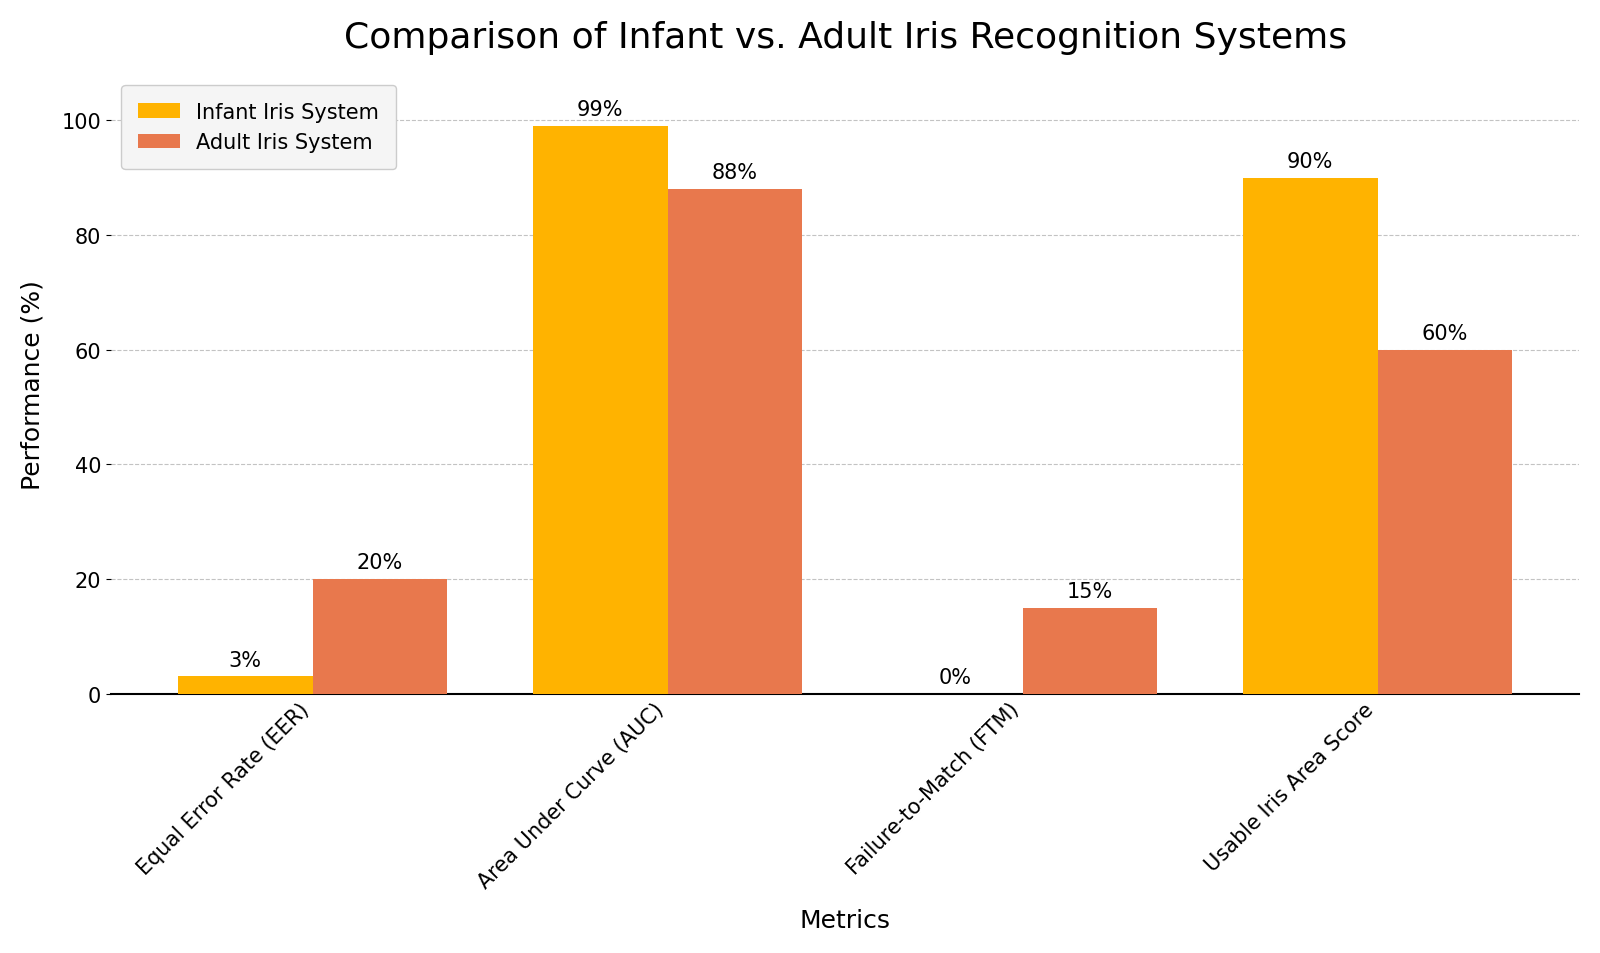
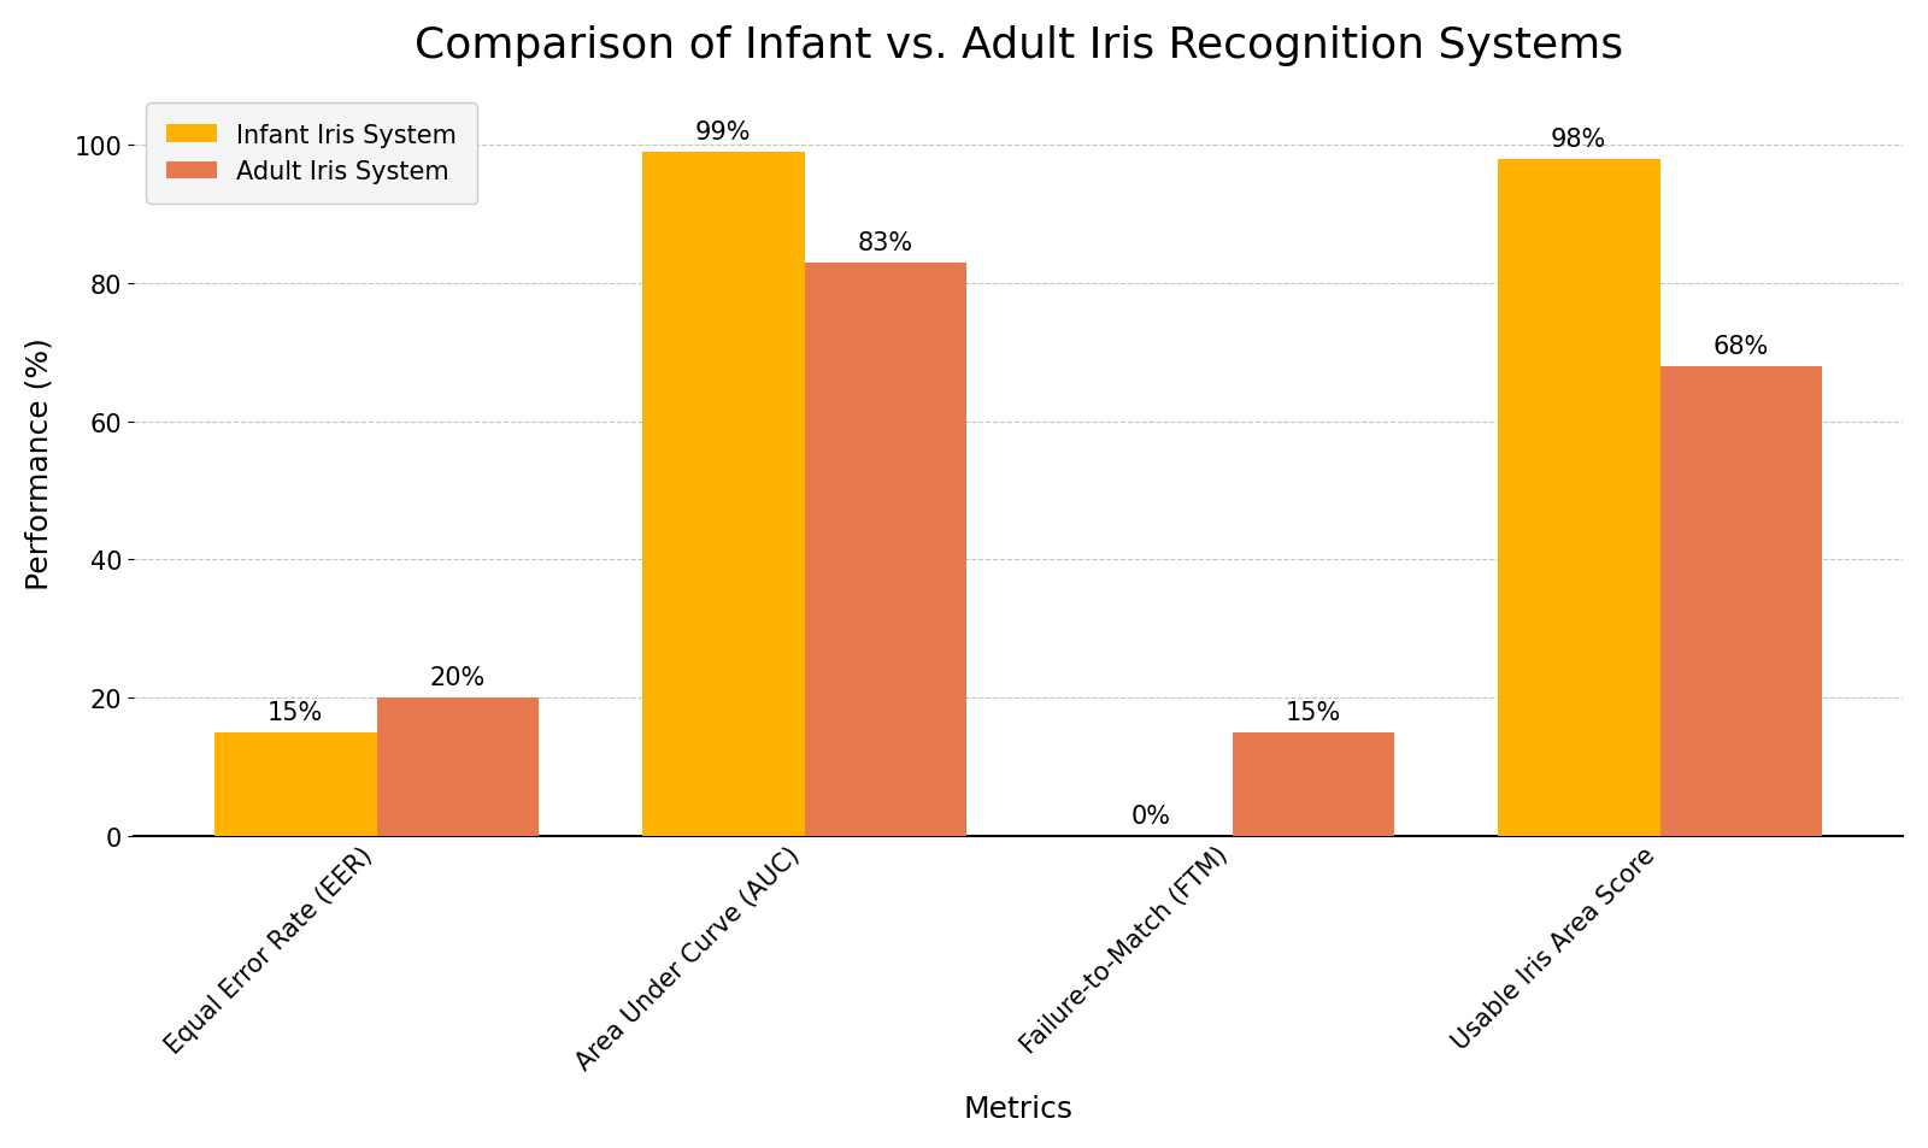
Infant Iris System/Equal Error Rate (EER): 3% -> 15%
Adult Iris System/Area Under Curve (AUC): 88% -> 83%
Infant Iris System/Usable Iris Area Score: 90% -> 98%
Adult Iris System/Usable Iris Area Score: 60% -> 68%
